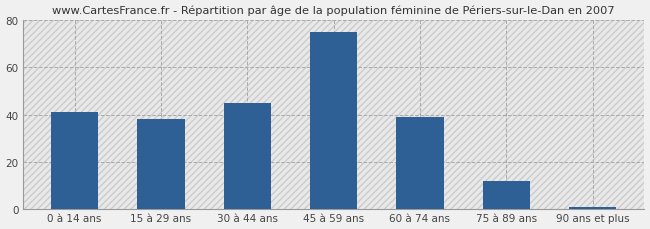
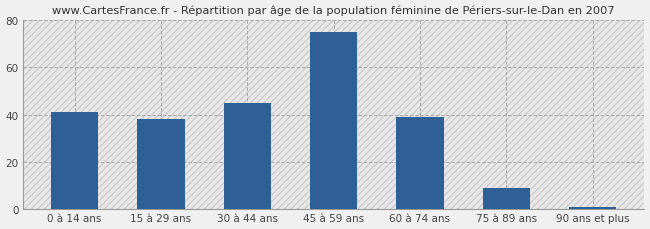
75 à 89 ans: 12 -> 9
